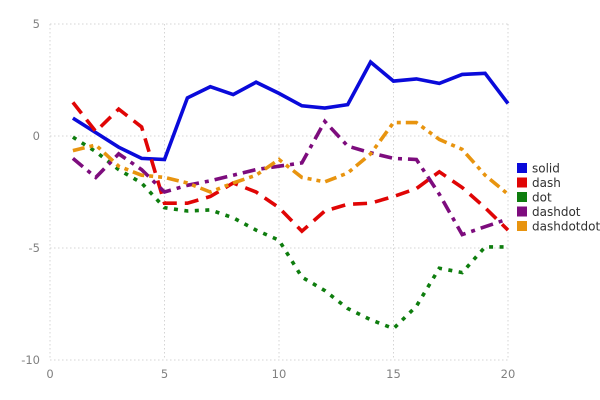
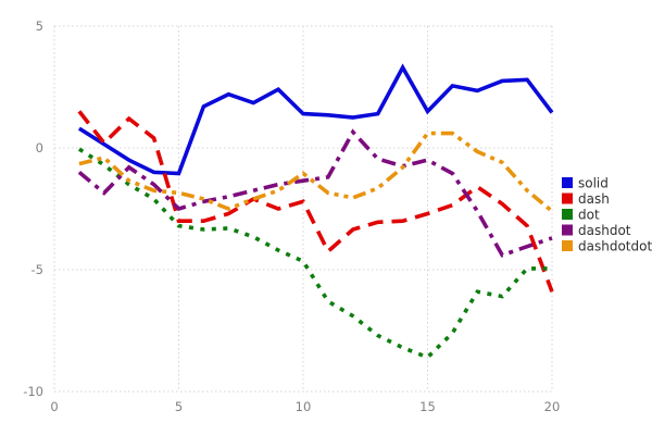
solid/10: 1.9 -> 1.4
dash/10: -3.2 -> -2.2
solid/15: 2.5 -> 1.5
dashdot/15: -1.0 -> -0.5
dash/20: -4.2 -> -5.9
